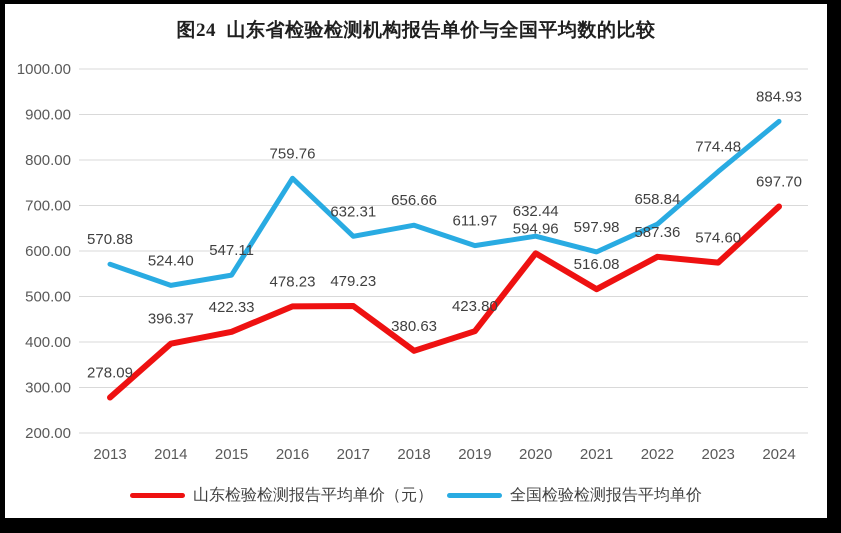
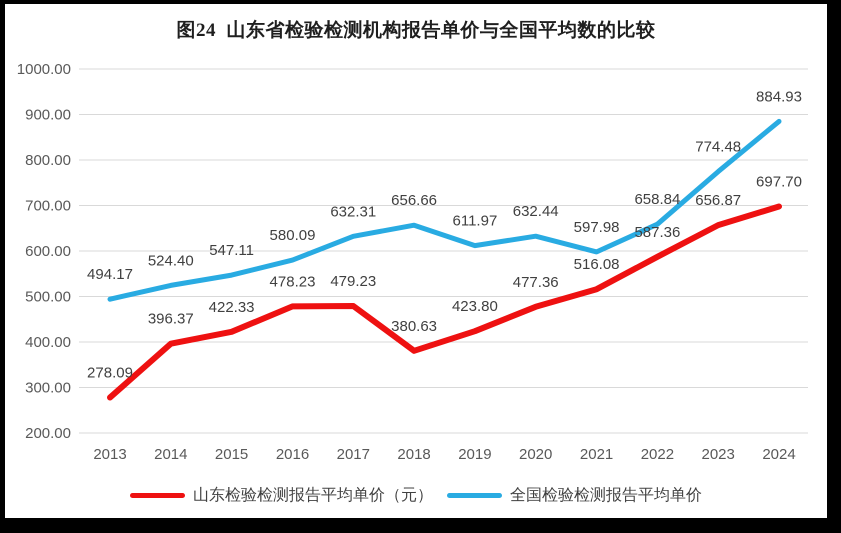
全国检验检测报告平均单价/2013: 570.88 -> 494.17
全国检验检测报告平均单价/2016: 759.76 -> 580.09
山东检验检测报告平均单价（元）/2020: 594.96 -> 477.36
山东检验检测报告平均单价（元）/2023: 574.60 -> 656.87
